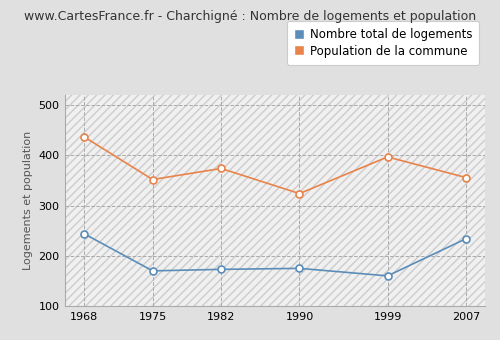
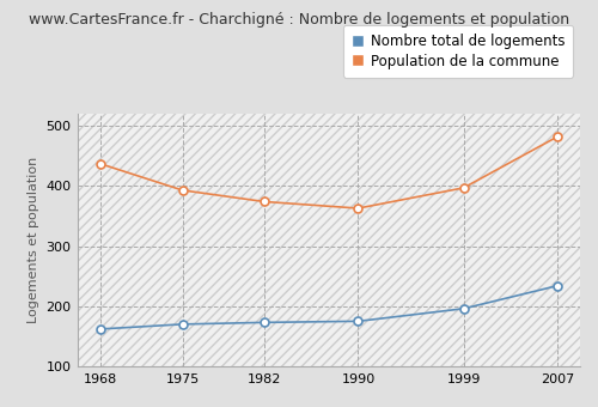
Nombre total de logements/1968: 244 -> 162
Population de la commune/1975: 352 -> 393
Population de la commune/1990: 324 -> 363
Nombre total de logements/1999: 160 -> 196
Population de la commune/2007: 356 -> 482
